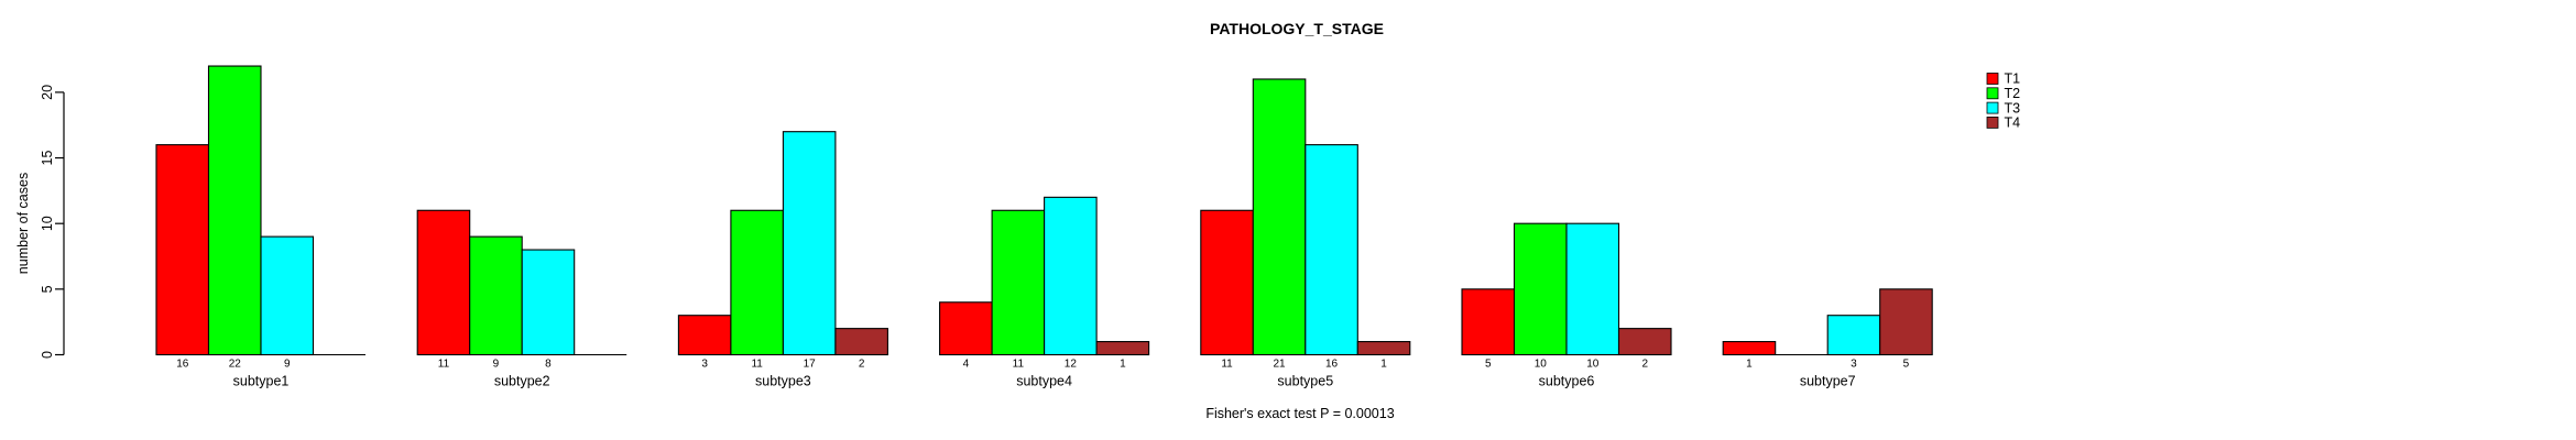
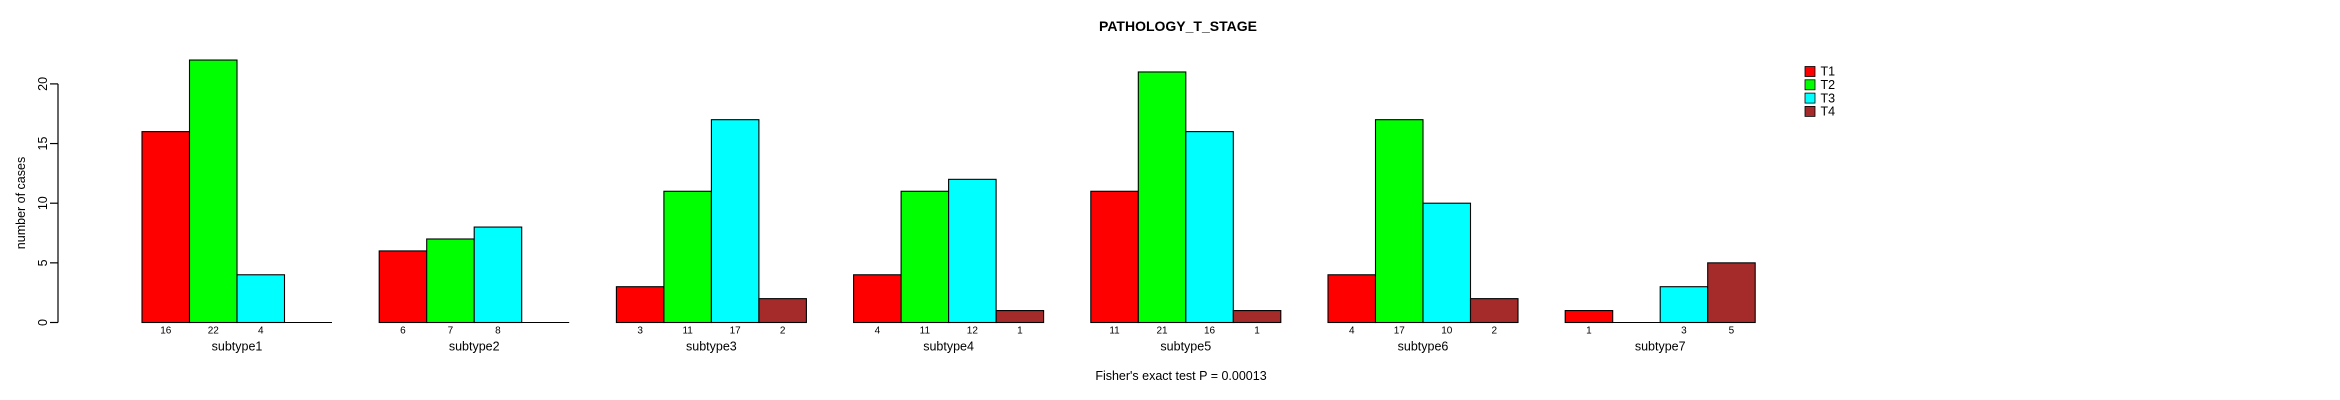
T3/subtype1: 9 -> 4
T1/subtype2: 11 -> 6
T2/subtype2: 9 -> 7
T1/subtype6: 5 -> 4
T2/subtype6: 10 -> 17
